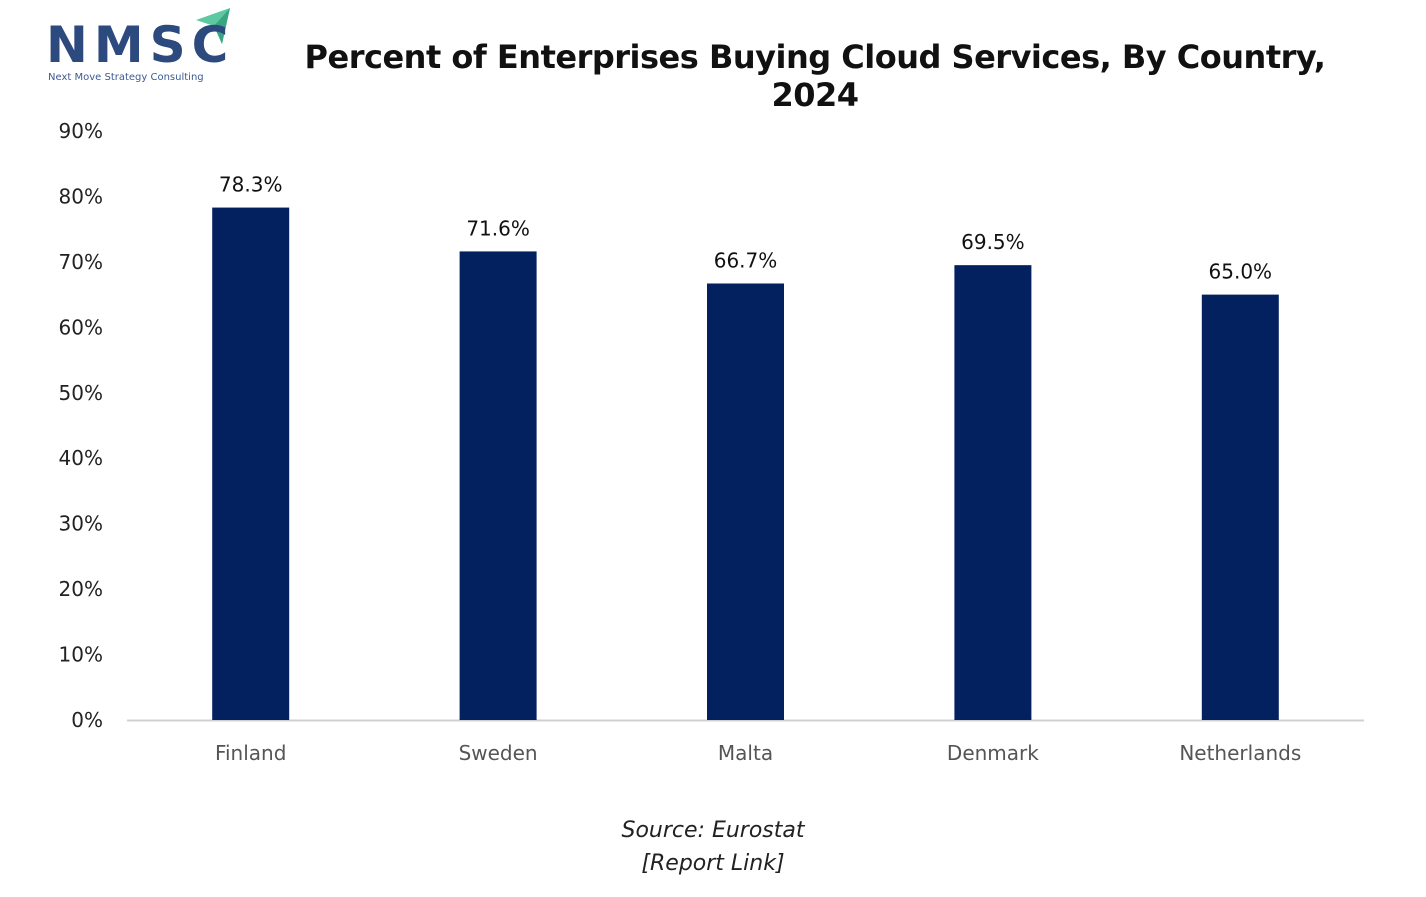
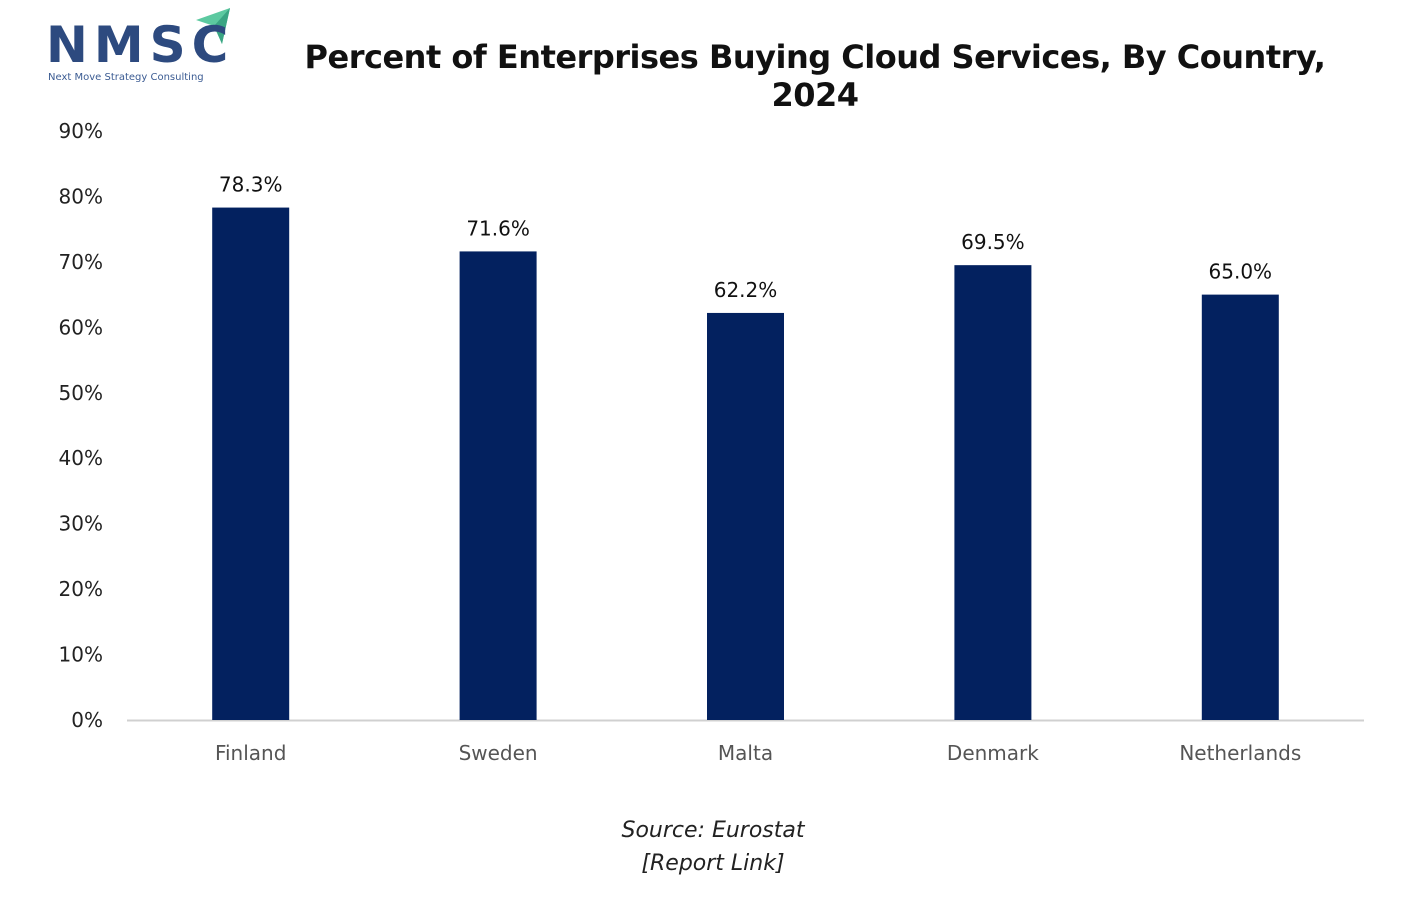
Malta: 66.7% -> 62.2%
